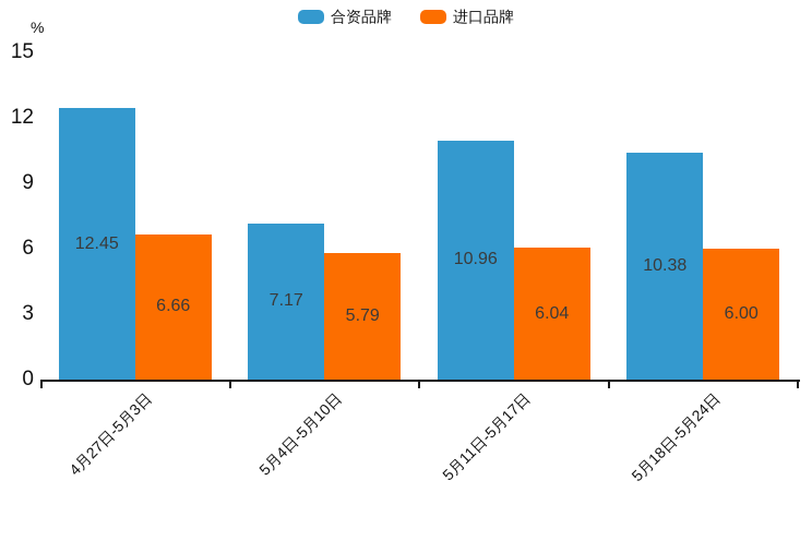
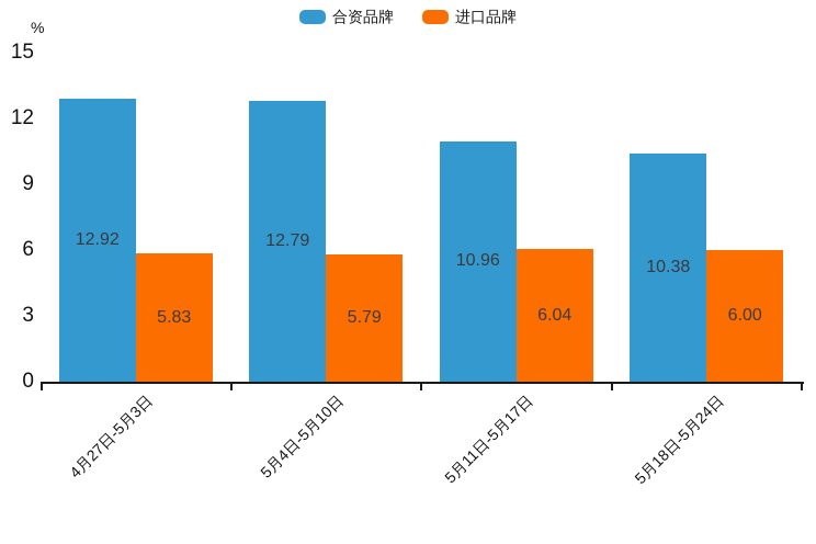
合资品牌/4月27日-5月3日: 12.45 -> 12.92
进口品牌/4月27日-5月3日: 6.66 -> 5.83
合资品牌/5月4日-5月10日: 7.17 -> 12.79
